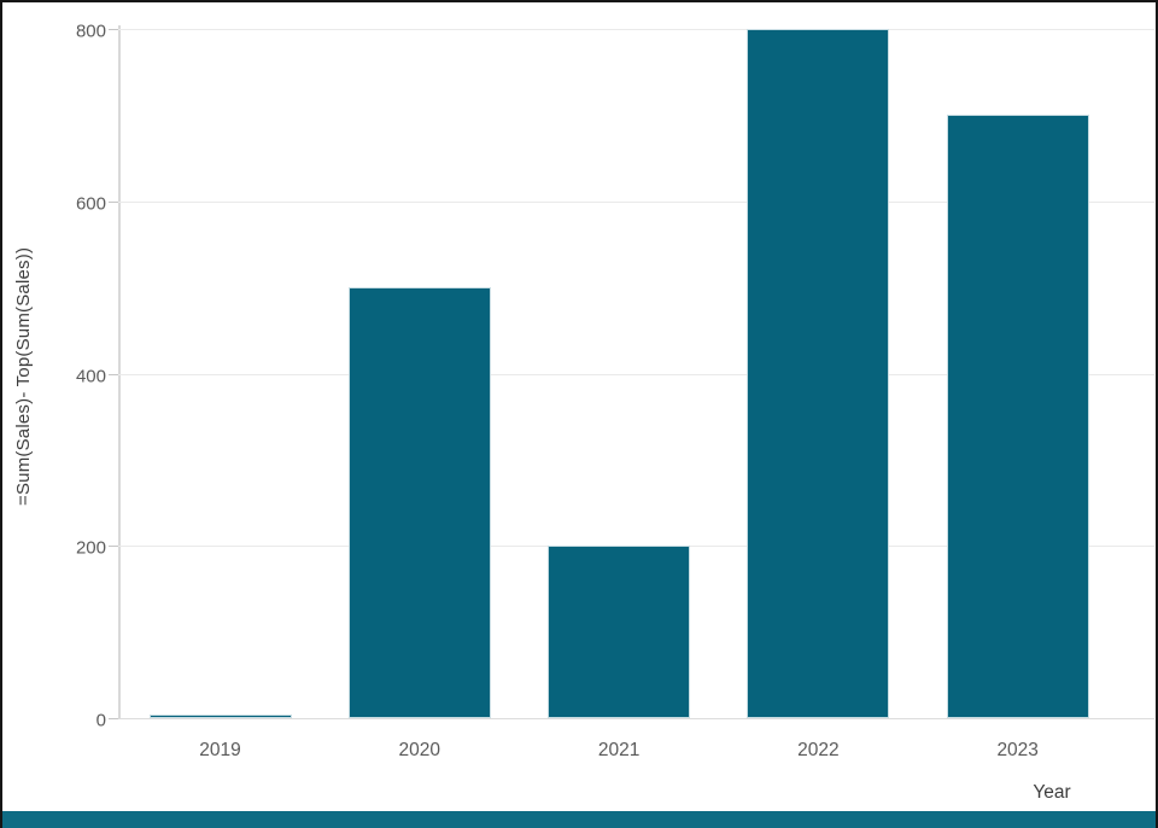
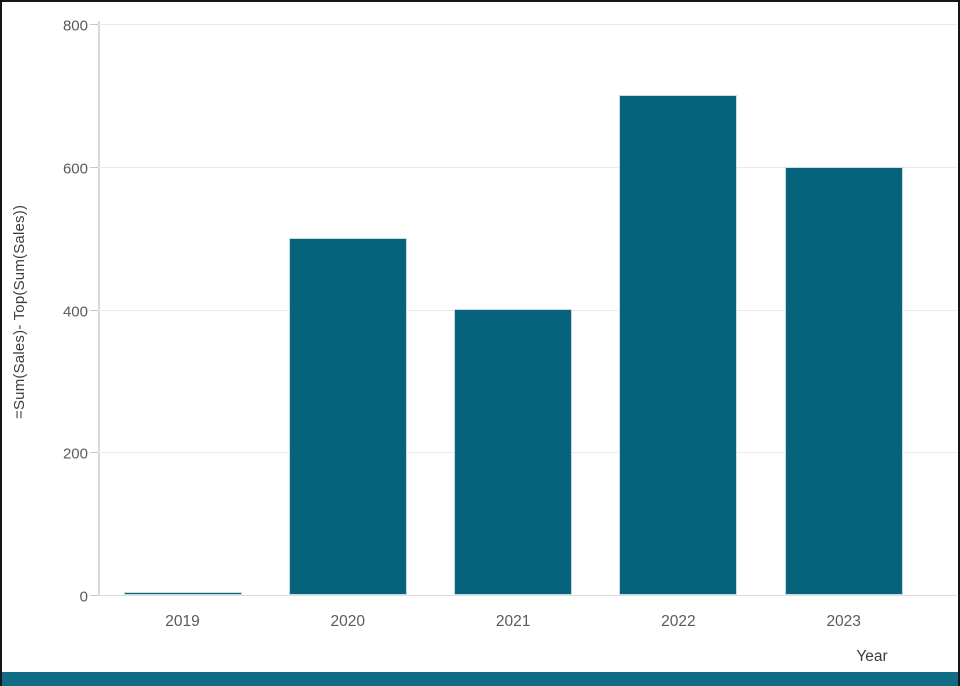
2021: 200 -> 400
2022: 800 -> 700
2023: 700 -> 600
